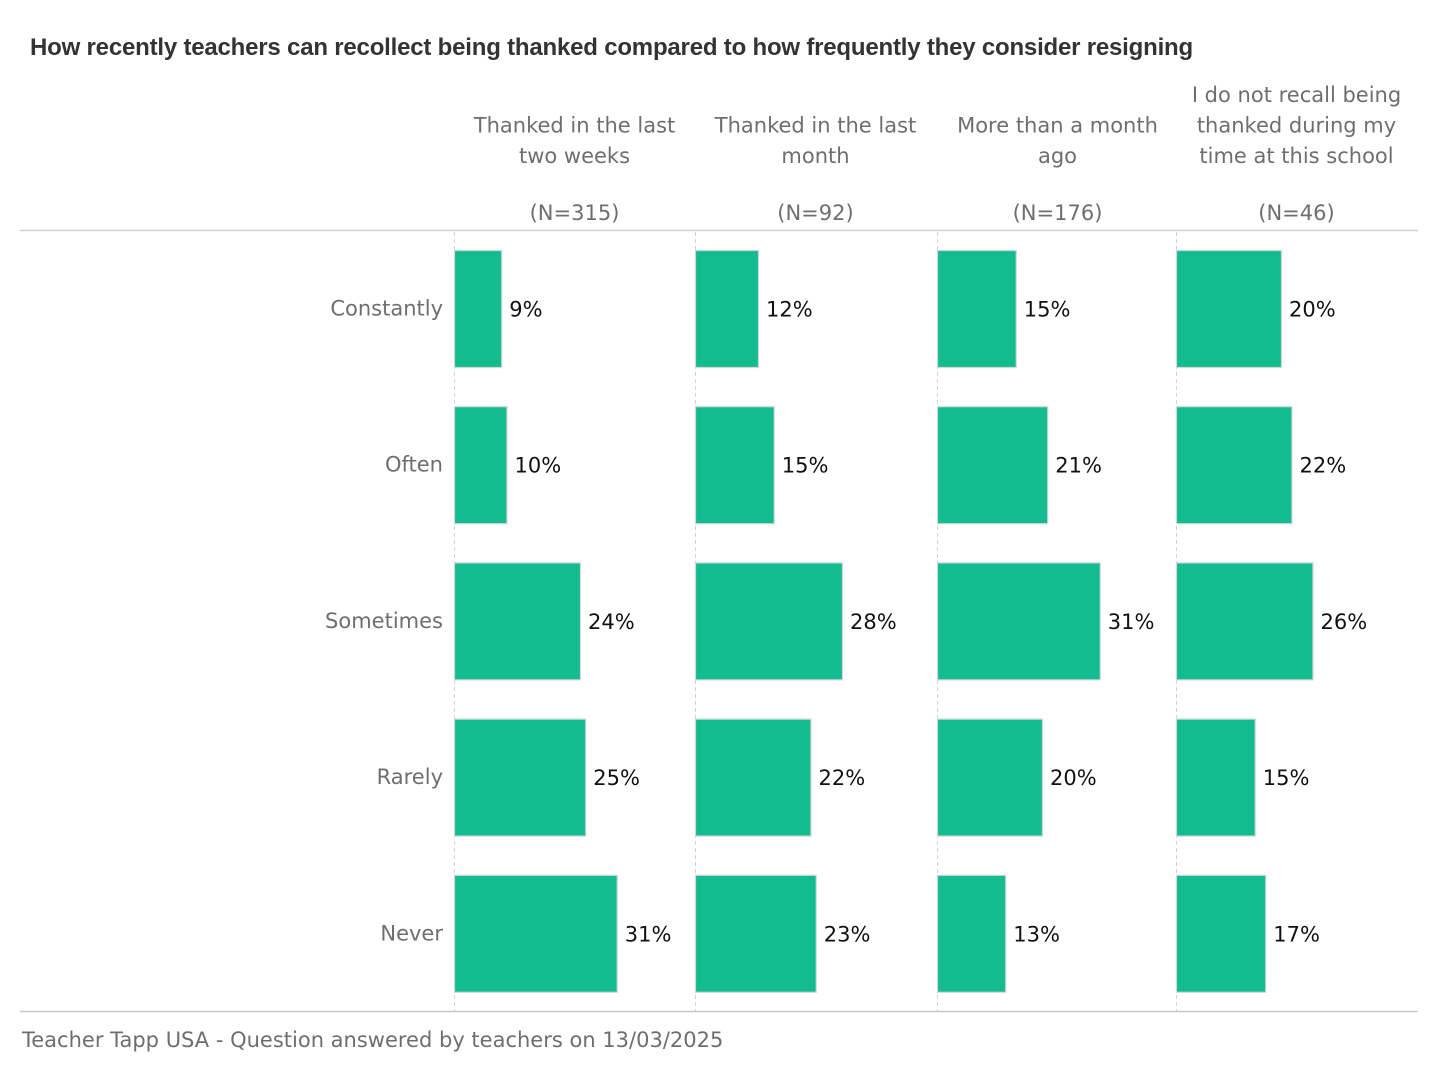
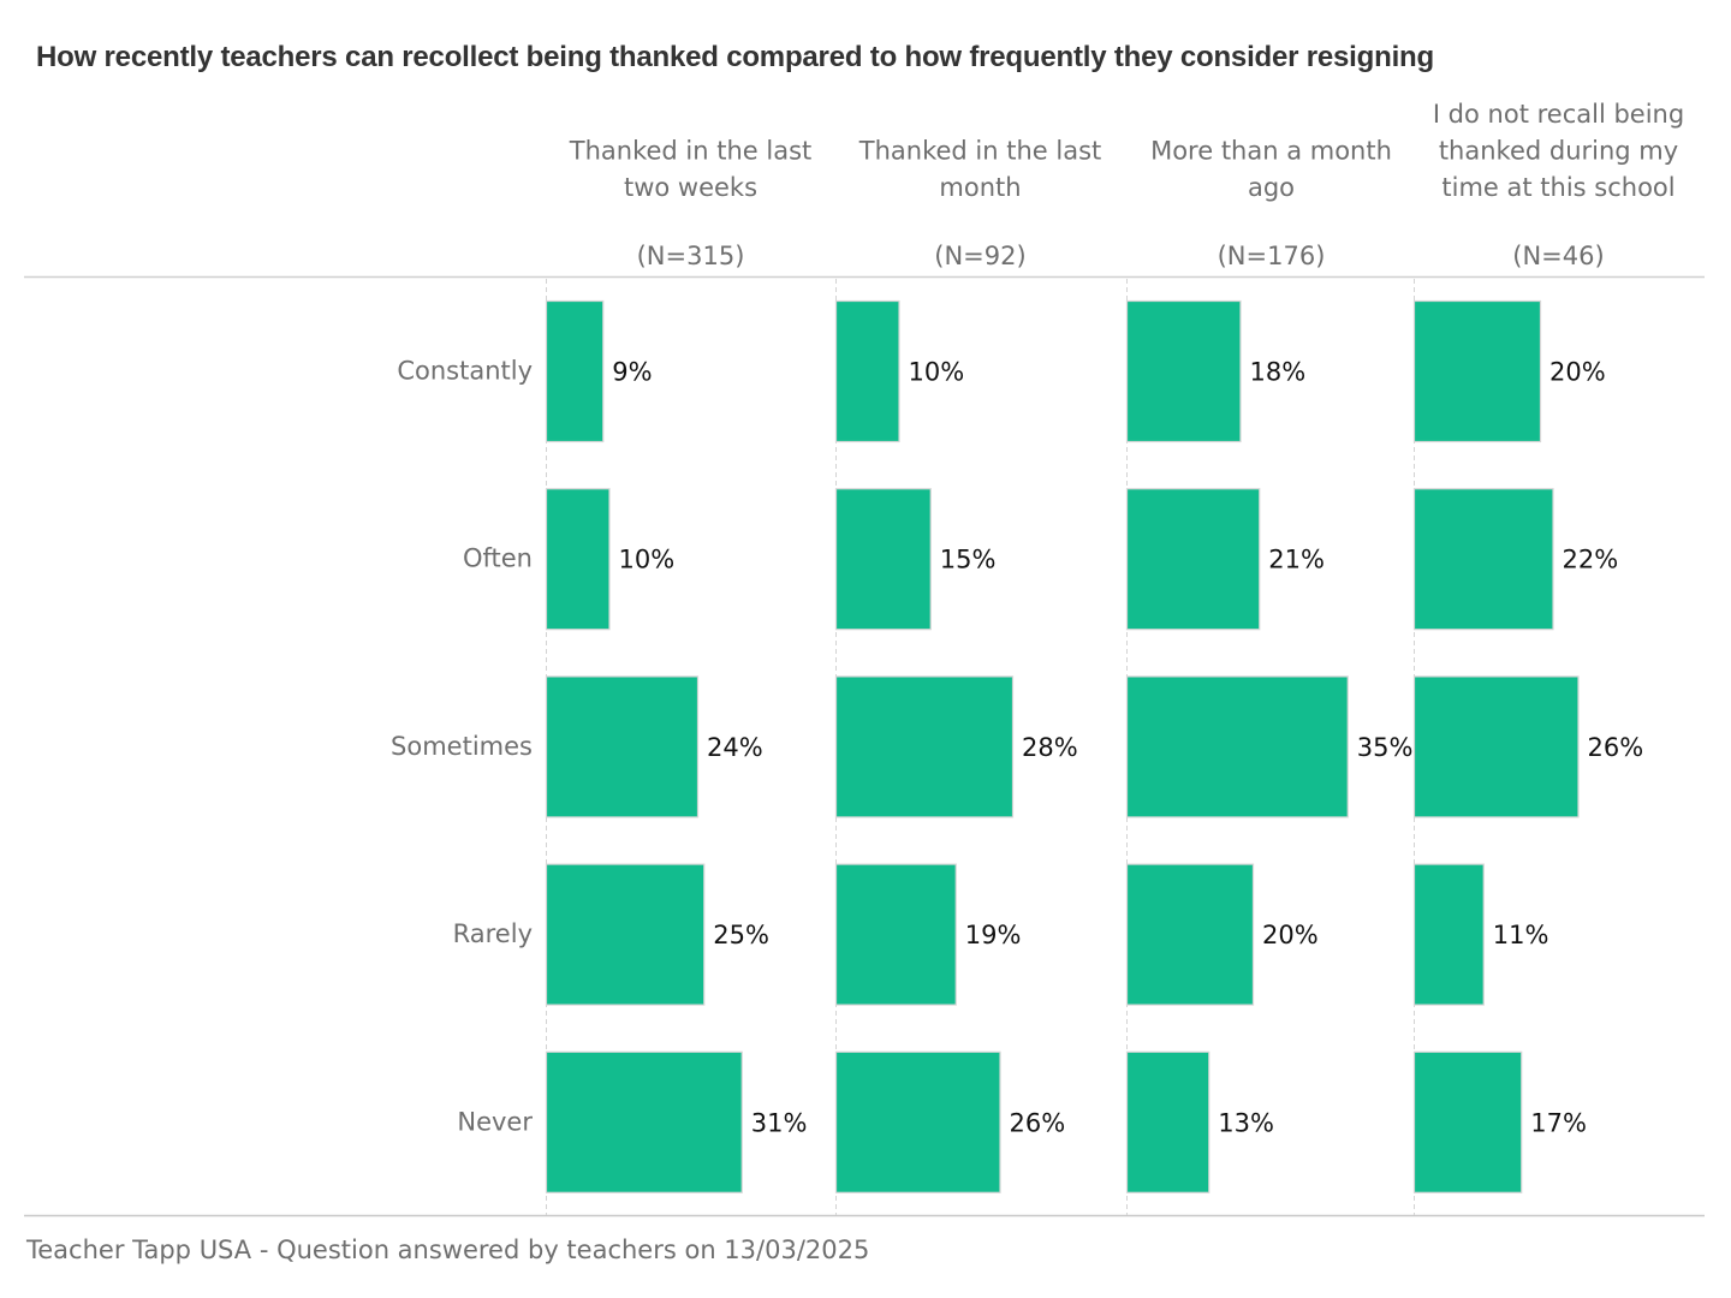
Thanked in the last month/Constantly: 12% -> 10%
More than a month ago/Constantly: 15% -> 18%
More than a month ago/Sometimes: 31% -> 35%
Thanked in the last month/Rarely: 22% -> 19%
I do not recall being thanked during my time at this school/Rarely: 15% -> 11%
Thanked in the last month/Never: 23% -> 26%
